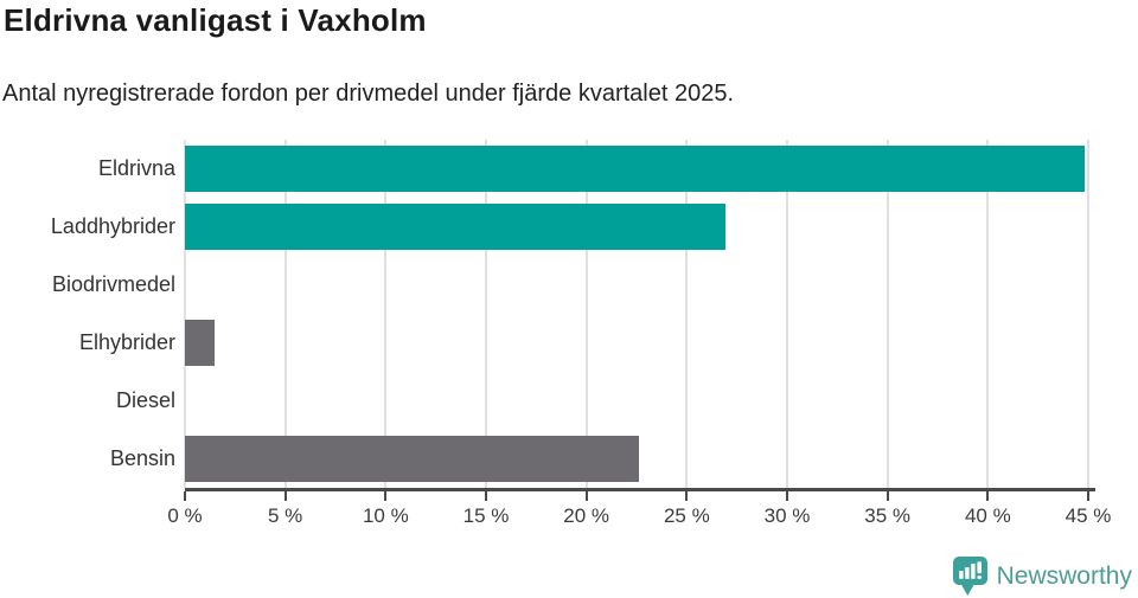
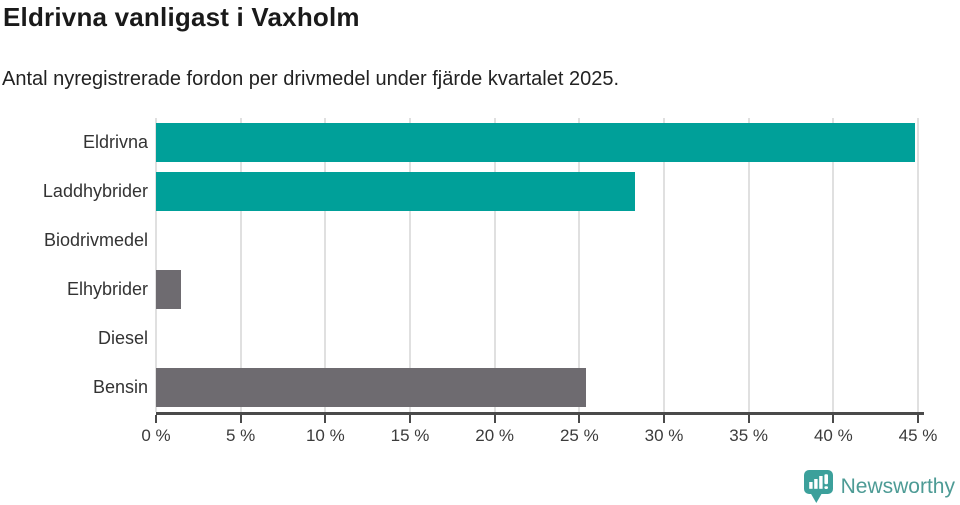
Laddhybrider: 26.9% -> 28.3%
Bensin: 22.6% -> 25.4%
